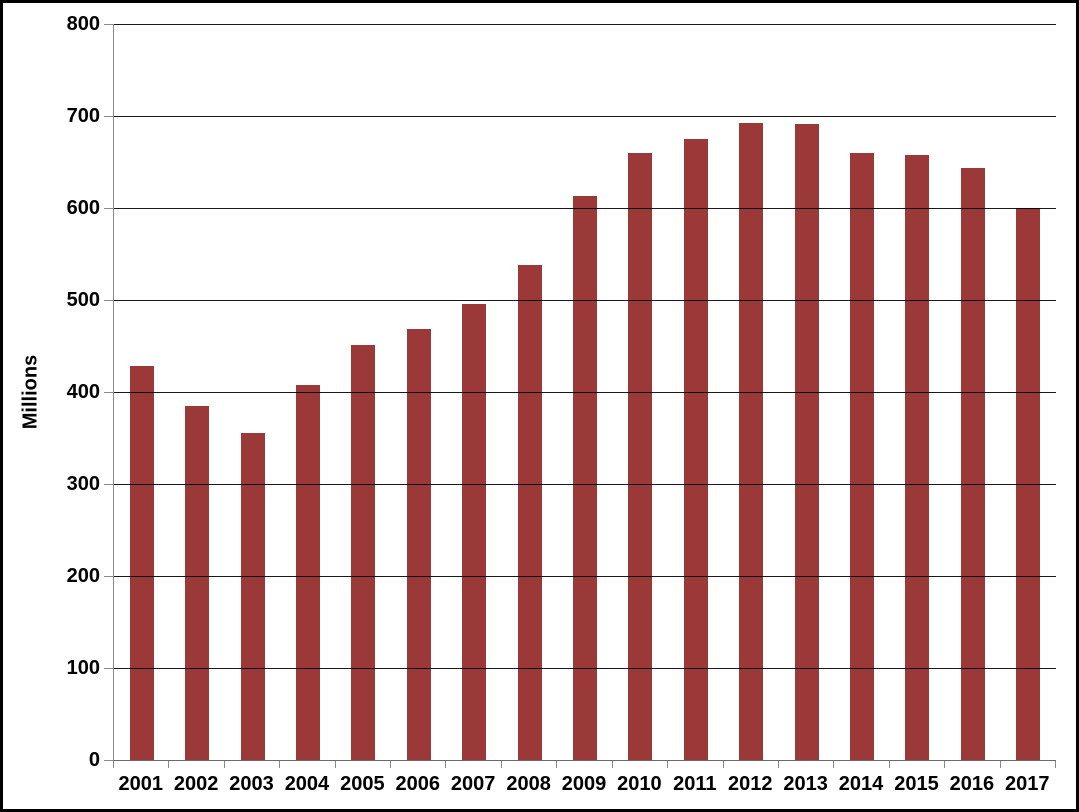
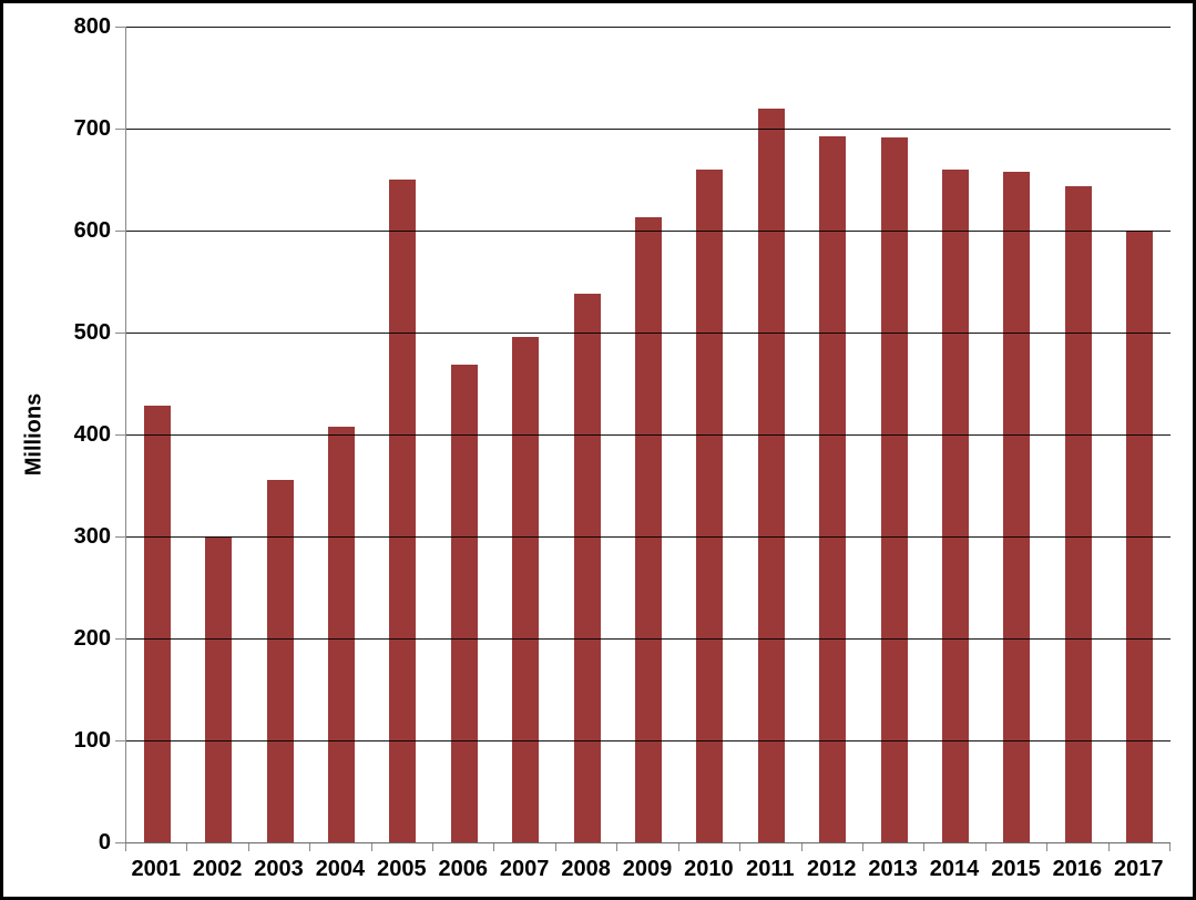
2002: 380 -> 300
2005: 450 -> 650
2011: 680 -> 720
